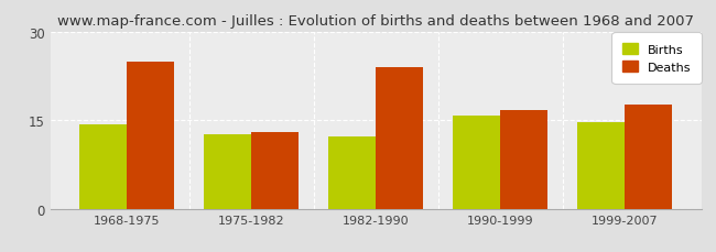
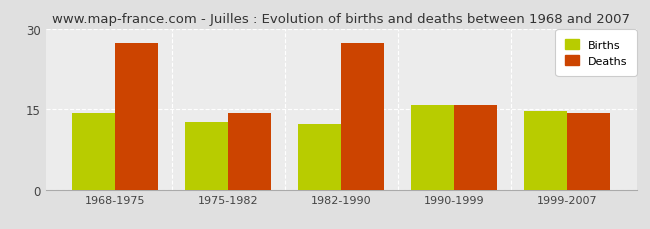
Deaths/1968-1975: 25.0 -> 27.3
Deaths/1975-1982: 13.0 -> 14.3
Deaths/1982-1990: 24.0 -> 27.3
Deaths/1990-1999: 16.8 -> 15.8
Deaths/1999-2007: 17.6 -> 14.3
